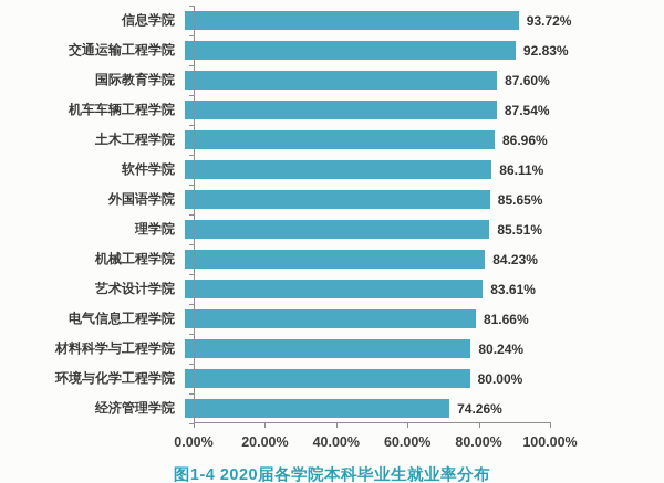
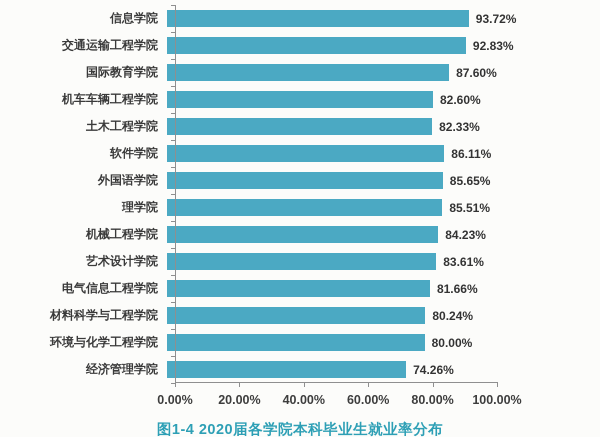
机车车辆工程学院: 87.54% -> 82.60%
土木工程学院: 86.96% -> 82.33%
